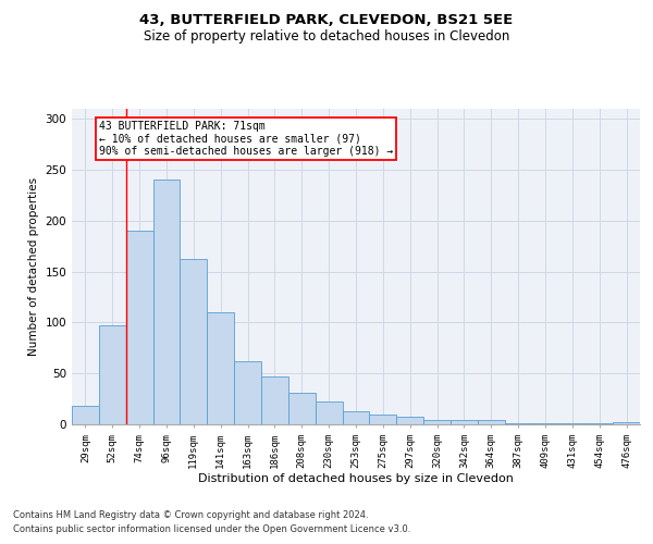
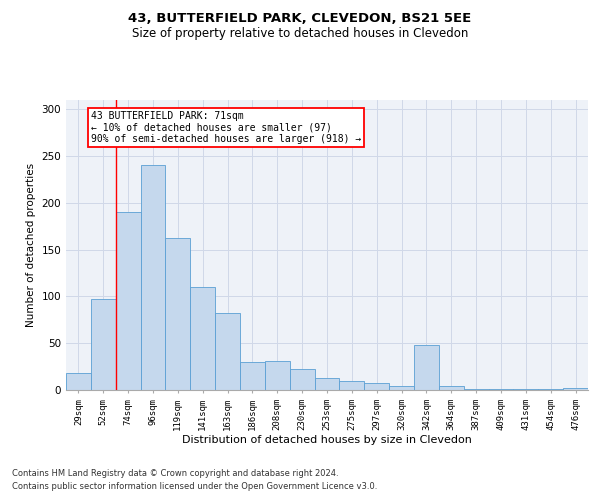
163sqm: 62 -> 82
186sqm: 47 -> 30
342sqm: 4 -> 48
